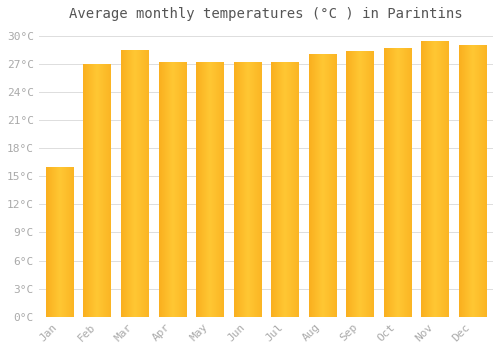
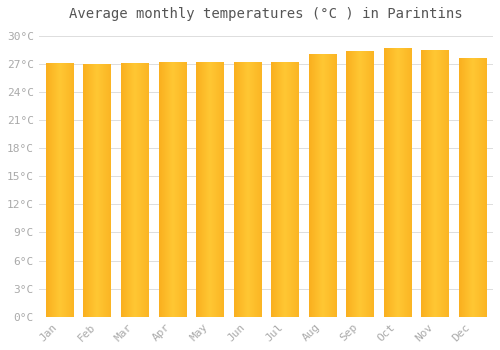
Jan: 16.0°C -> 27.1°C
Mar: 28.4°C -> 27.1°C
Nov: 29.4°C -> 28.4°C
Dec: 29.0°C -> 27.6°C
